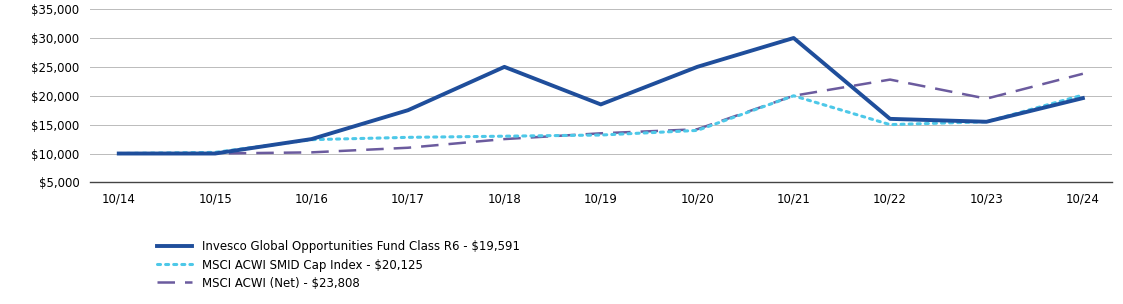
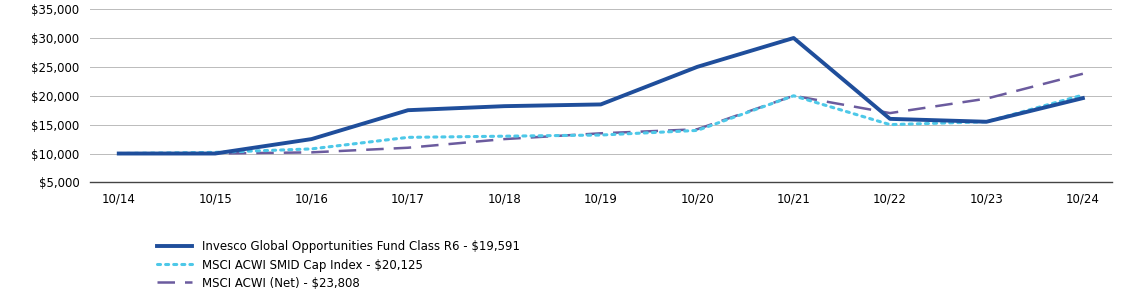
MSCI ACWI SMID Cap Index - $20,125/10/16: $12,400 -> $10,800
Invesco Global Opportunities Fund Class R6 - $19,591/10/18: $25,000 -> $18,200
MSCI ACWI (Net) - $23,808/10/22: $22,800 -> $17,000
